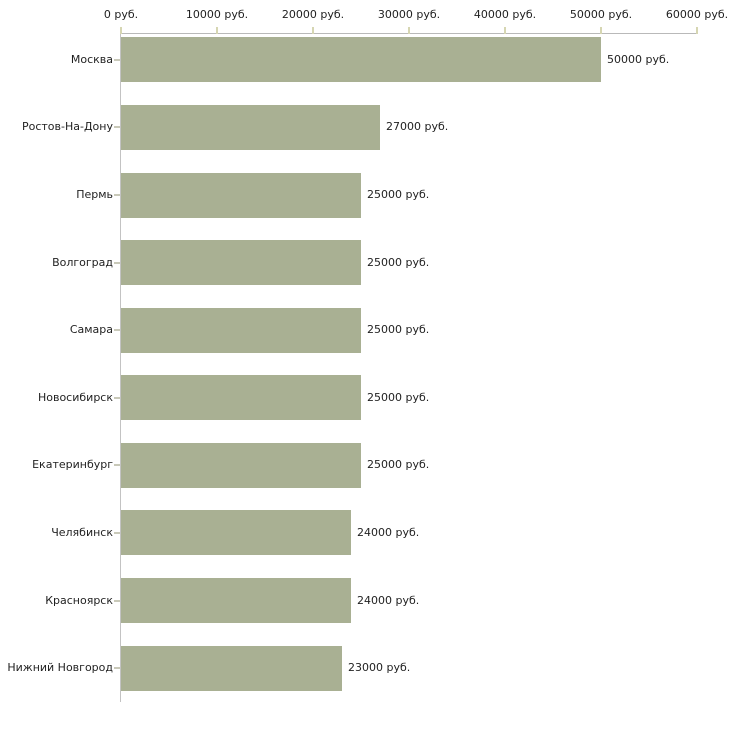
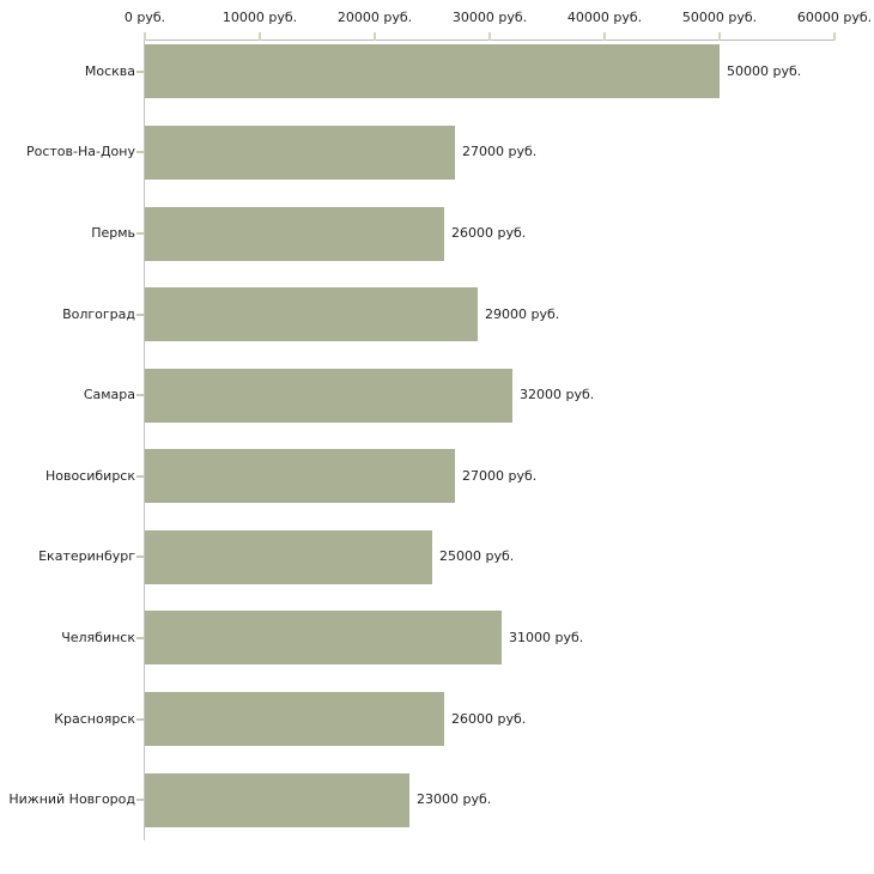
Пермь: 25000 -> 26000
Волгоград: 25000 -> 29000
Самара: 25000 -> 32000
Новосибирск: 25000 -> 27000
Челябинск: 24000 -> 31000
Красноярск: 24000 -> 26000
